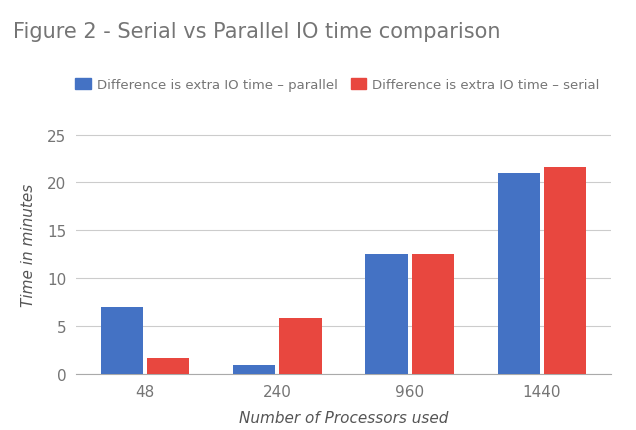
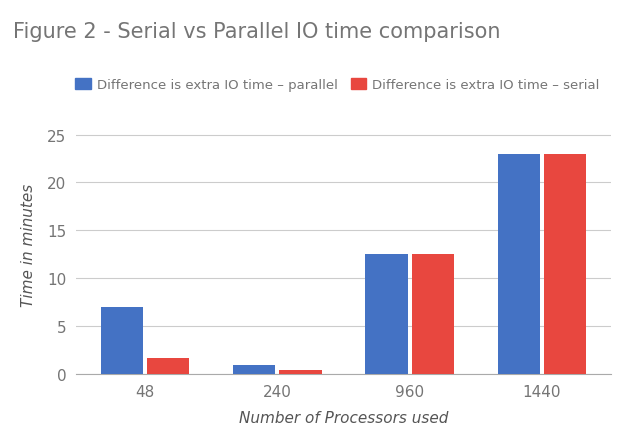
Difference is extra IO time – serial/240: 5.8 -> 0.4
Difference is extra IO time – parallel/1440: 21.0 -> 23.0
Difference is extra IO time – serial/1440: 21.6 -> 23.0
